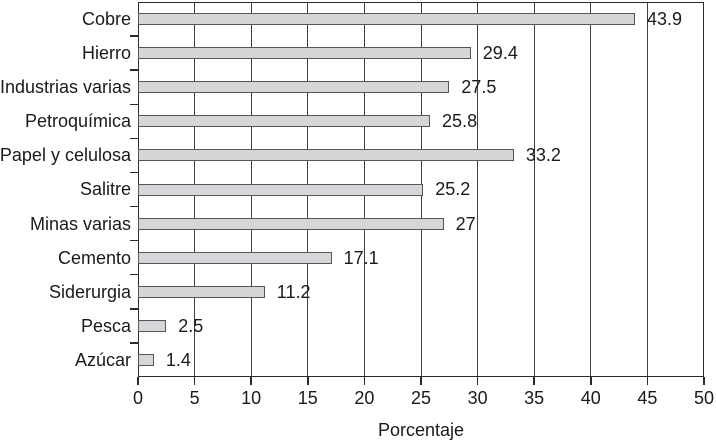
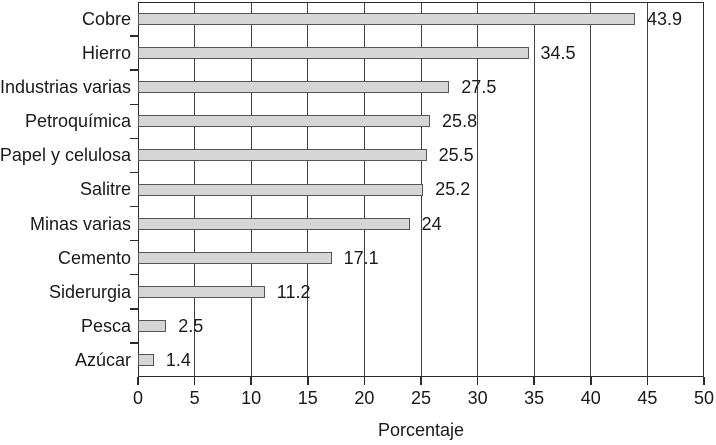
Hierro: 29.4 -> 34.5
Papel y celulosa: 33.2 -> 25.5
Minas varias: 27 -> 24
